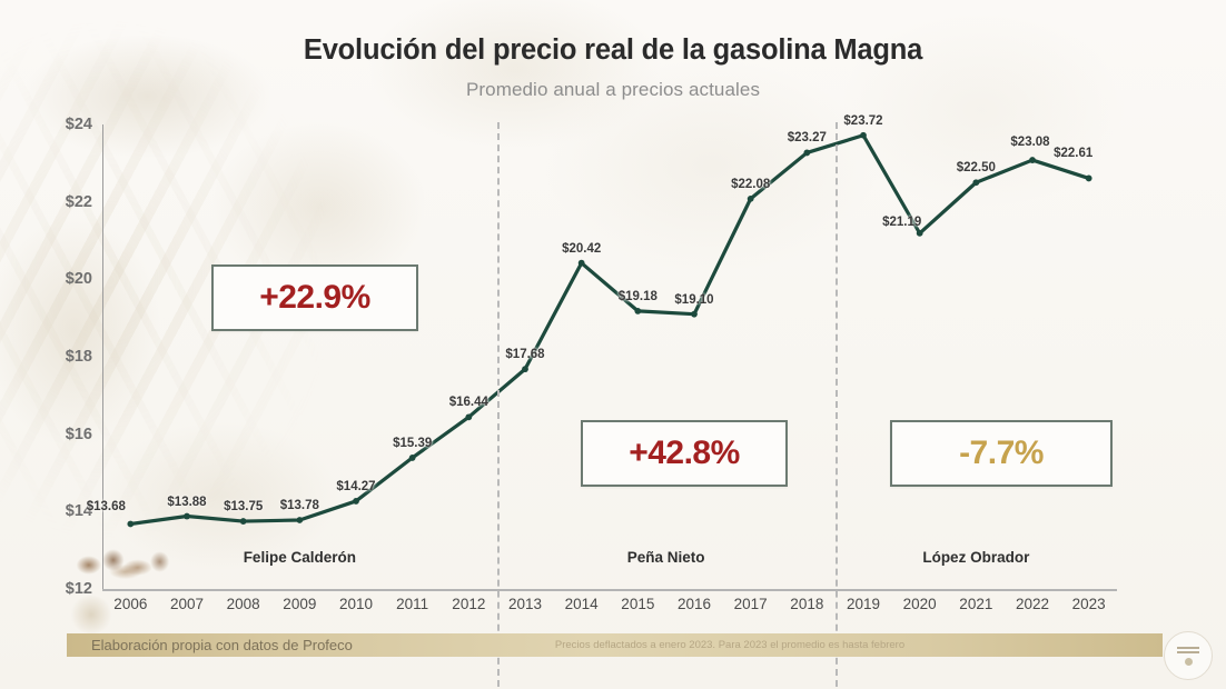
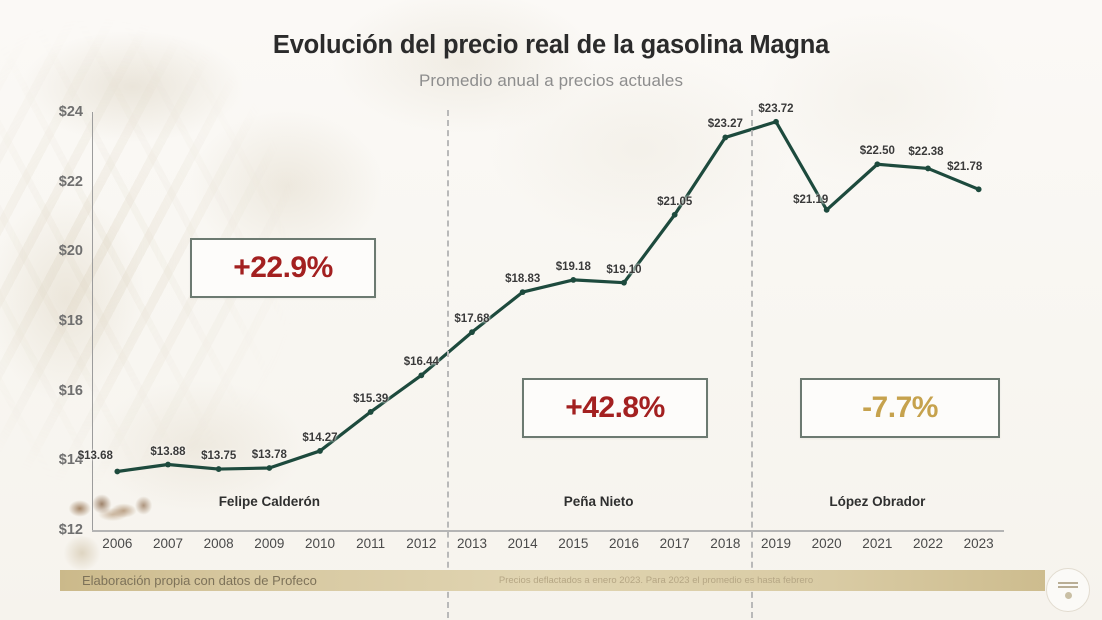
2014: $20.42 -> $18.83
2017: $22.08 -> $21.05
2022: $23.08 -> $22.38
2023: $22.61 -> $21.78
